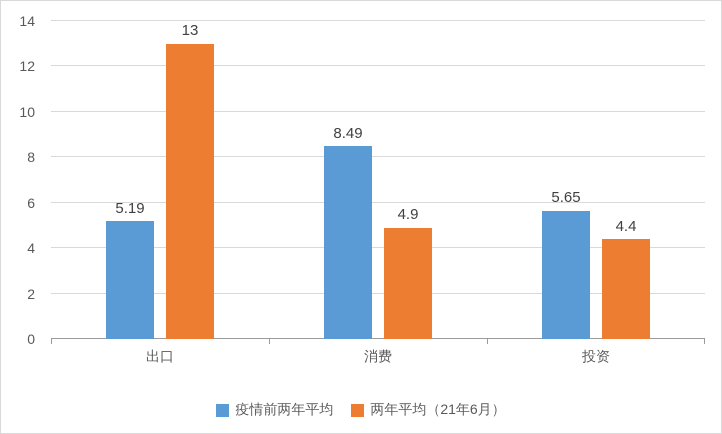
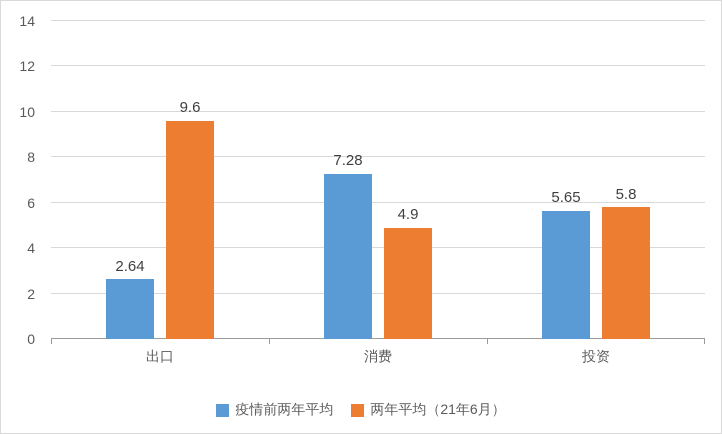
疫情前两年平均/出口: 5.19 -> 2.64
两年平均（21年6月）/出口: 13 -> 9.6
疫情前两年平均/消费: 8.49 -> 7.28
两年平均（21年6月）/投资: 4.4 -> 5.8
